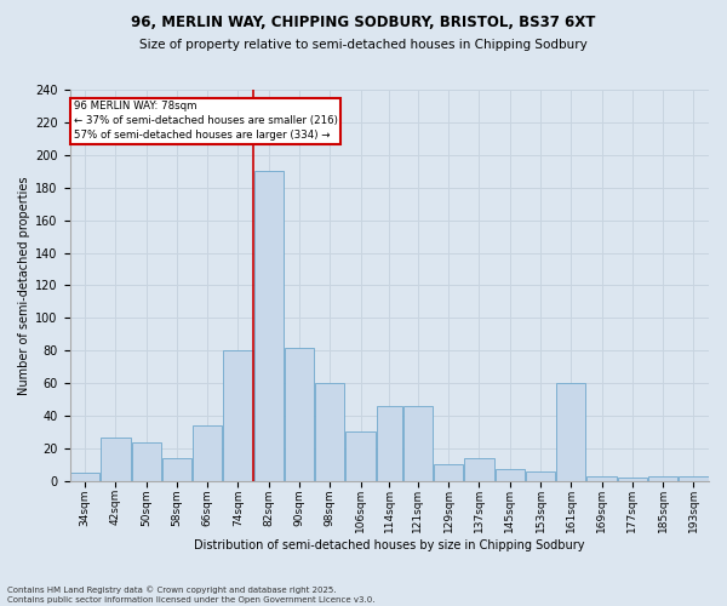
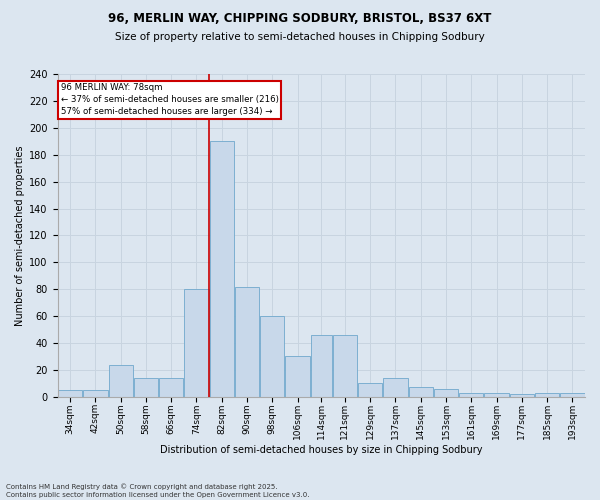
42sqm: 27 -> 5
66sqm: 34 -> 14
161sqm: 60 -> 3
